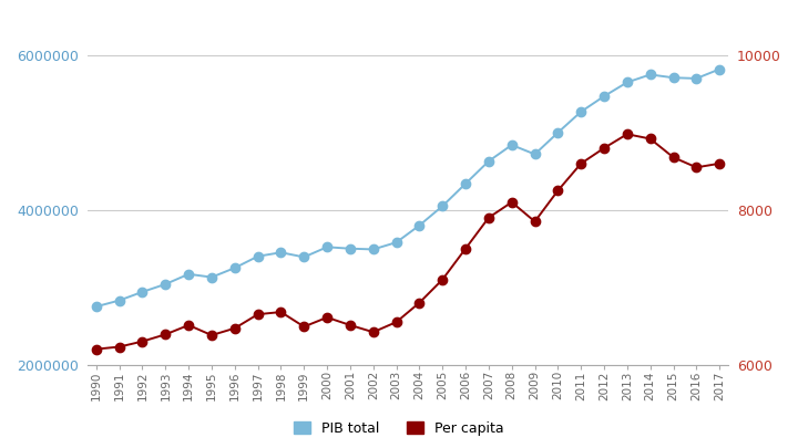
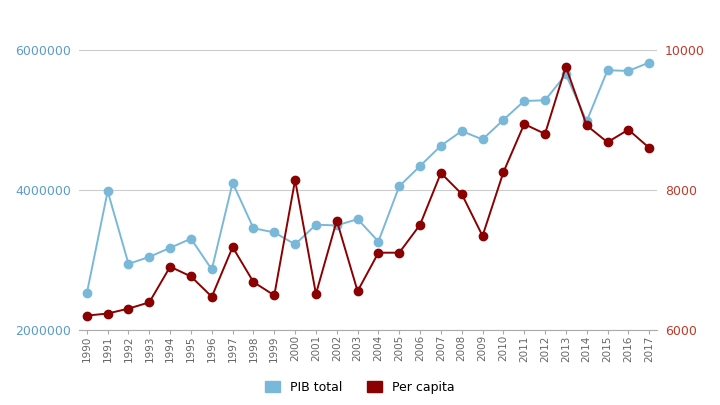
PIB total/1990: 2750000 -> 2520000
PIB total/1991: 2830000 -> 3980000
Per capita/1994: 6510 -> 6900
PIB total/1995: 3130000 -> 3300000
Per capita/1995: 6380 -> 6760
PIB total/1996: 3250000 -> 2860000
PIB total/1997: 3400000 -> 4100000
Per capita/1997: 6650 -> 7180
PIB total/2000: 3520000 -> 3220000
Per capita/2000: 6610 -> 8140
Per capita/2002: 6420 -> 7560
PIB total/2004: 3800000 -> 3260000
Per capita/2004: 6800 -> 7100
Per capita/2007: 7900 -> 8240
Per capita/2008: 8100 -> 7940
Per capita/2009: 7850 -> 7340
Per capita/2011: 8600 -> 8940
PIB total/2012: 5470000 -> 5280000
Per capita/2013: 8980 -> 9760
PIB total/2014: 5750000 -> 4980000
Per capita/2016: 8550 -> 8860
